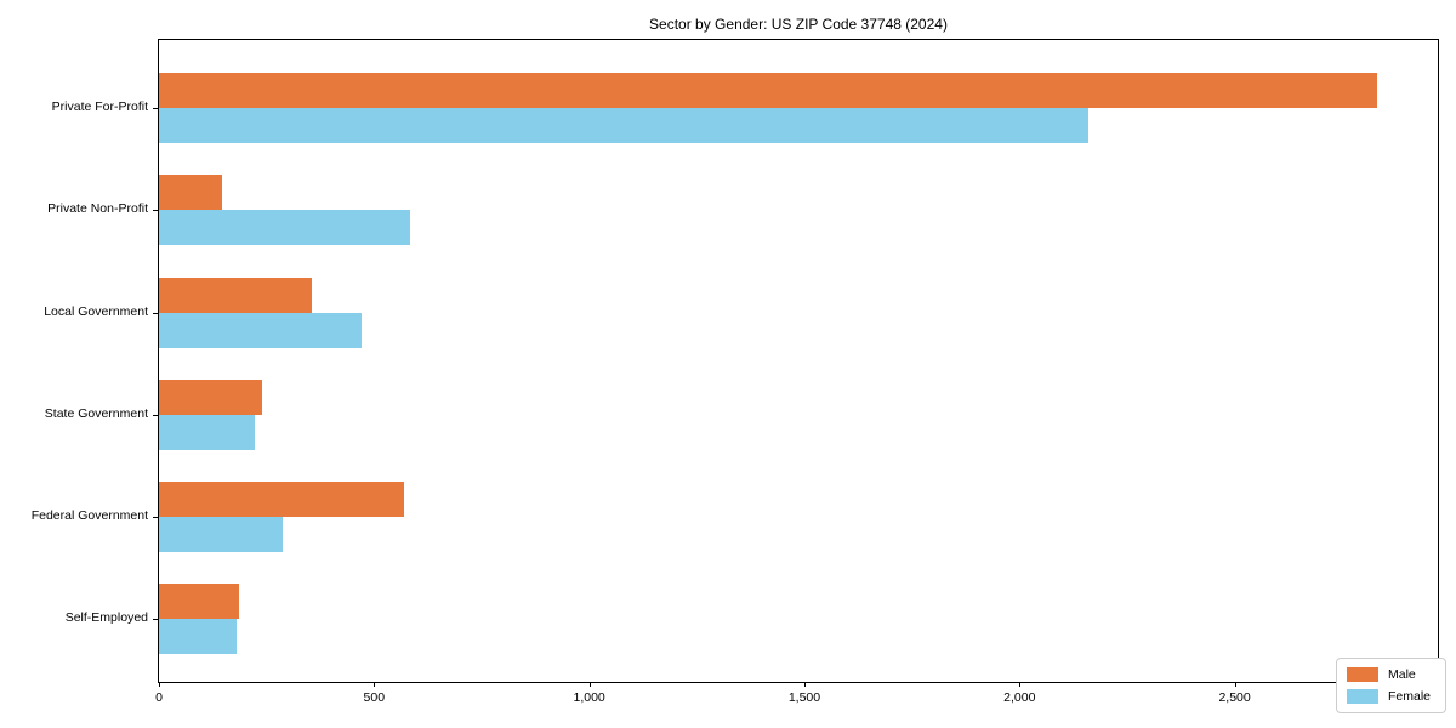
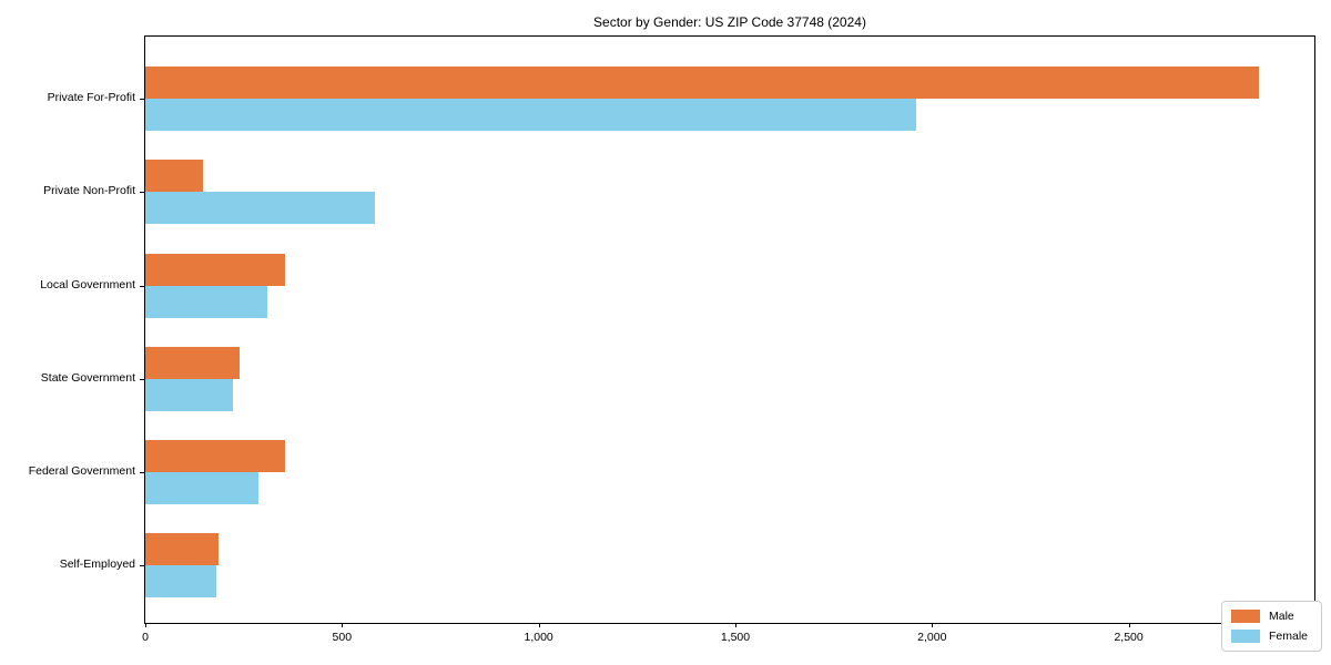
Female/Private For-Profit: 2160 -> 1960
Female/Local Government: 470 -> 310
Male/Federal Government: 570 -> 360
